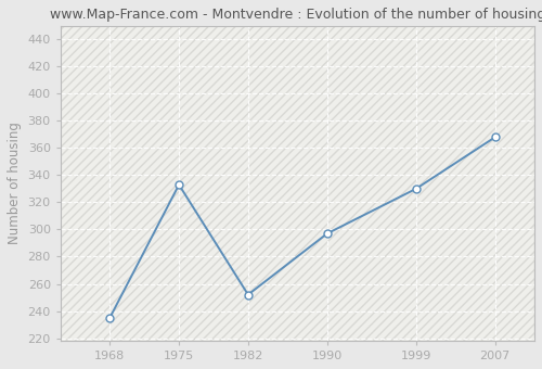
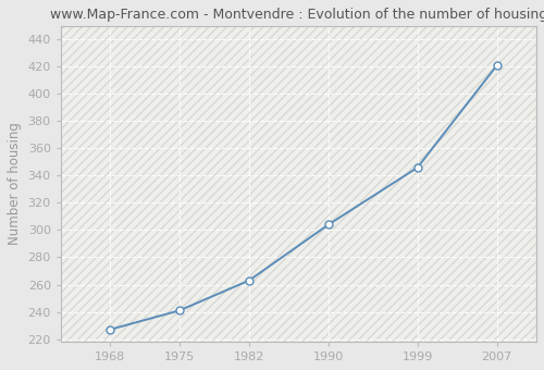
1968: 235 -> 227
1975: 333 -> 241
1982: 252 -> 263
1990: 297 -> 304
1999: 330 -> 346
2007: 368 -> 421
